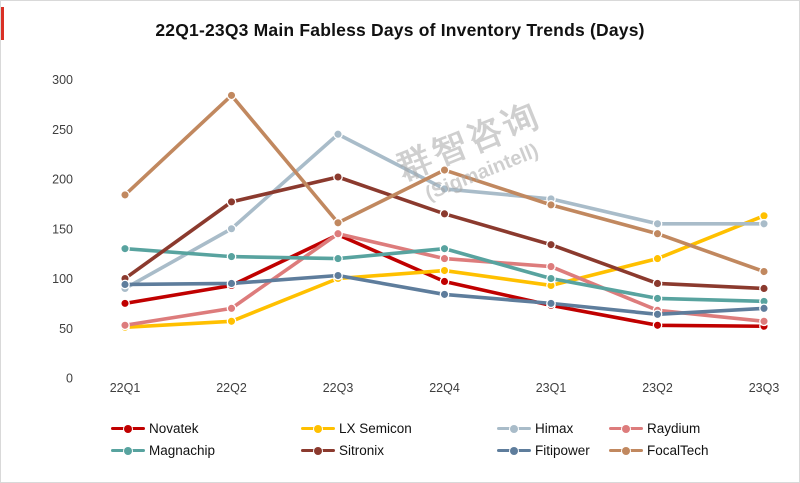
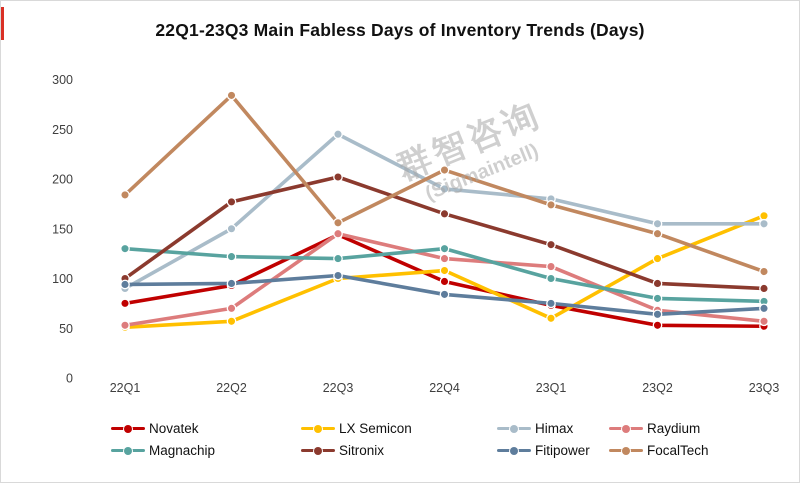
LX Semicon/23Q1: 90 -> 60
